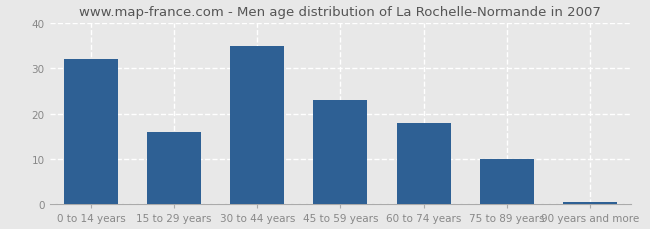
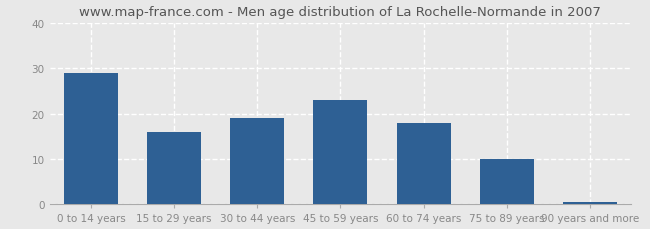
0 to 14 years: 32.0 -> 29.0
30 to 44 years: 35.0 -> 19.0
